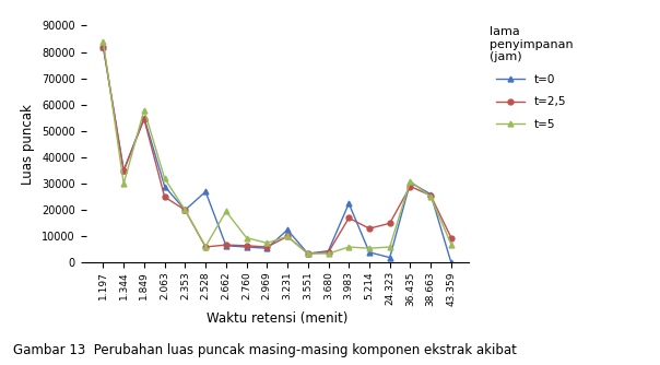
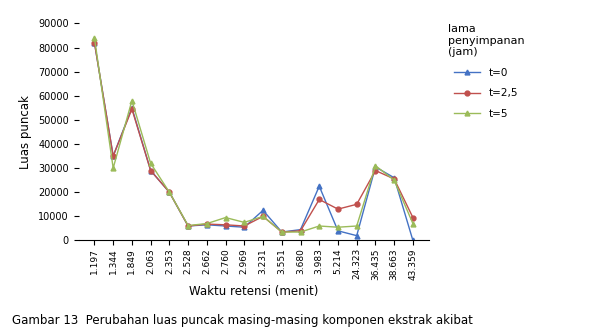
t=2,5/2.063: 25000 -> 29000
t=0/2.528: 27000 -> 6000
t=5/2.662: 19500 -> 7000
